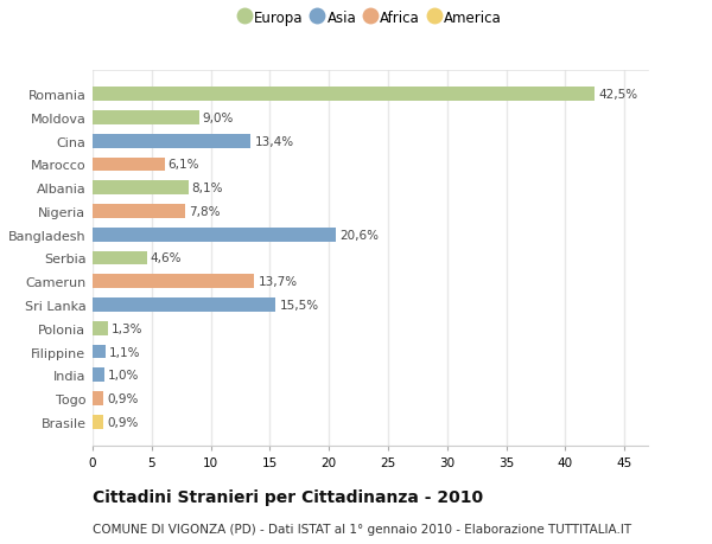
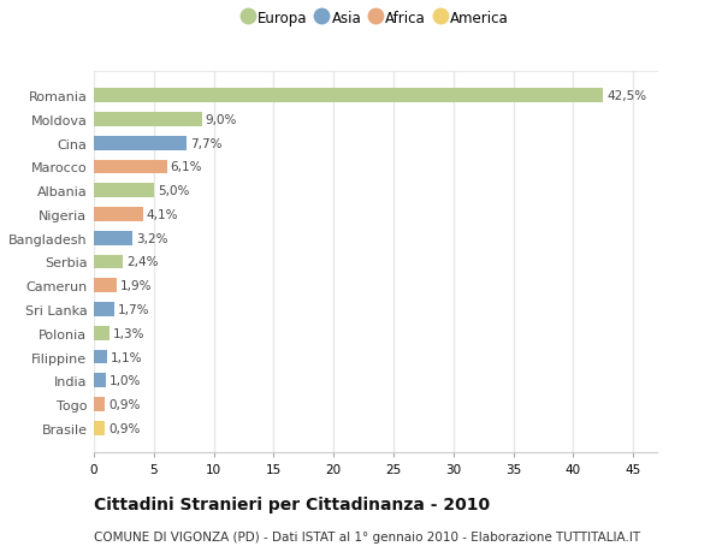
Cina: 13,4% -> 7,7%
Albania: 8,1% -> 5,0%
Nigeria: 7,8% -> 4,1%
Bangladesh: 20,6% -> 3,2%
Serbia: 4,6% -> 2,4%
Camerun: 13,7% -> 1,9%
Sri Lanka: 15,5% -> 1,7%
